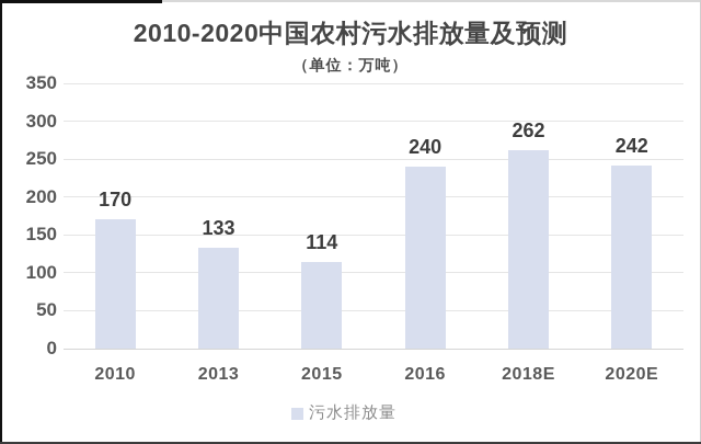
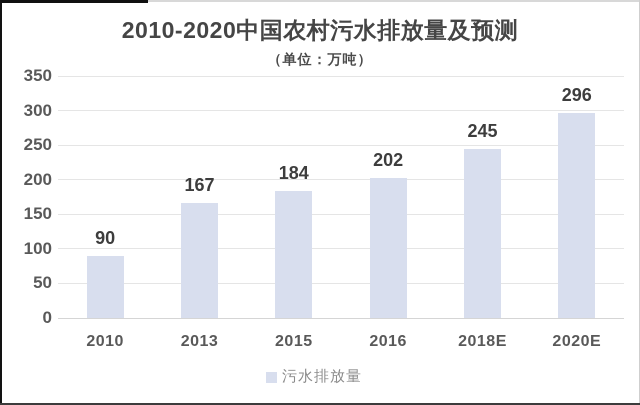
2010: 170 -> 90
2013: 133 -> 167
2015: 114 -> 184
2016: 240 -> 202
2018E: 262 -> 245
2020E: 242 -> 296
